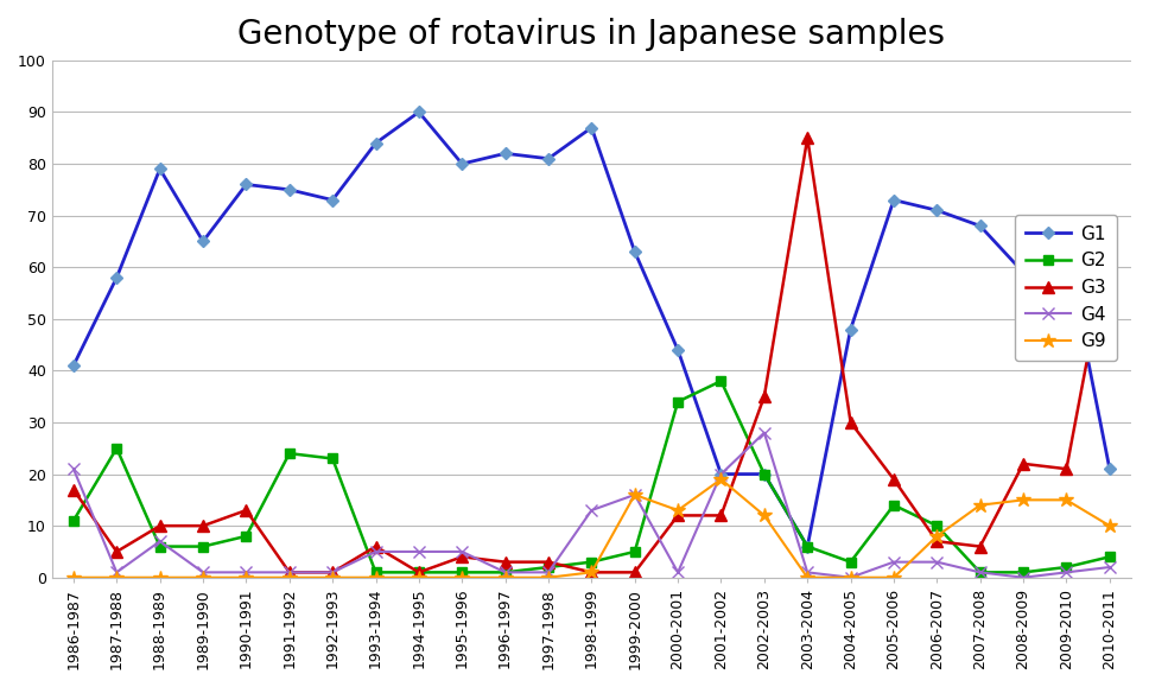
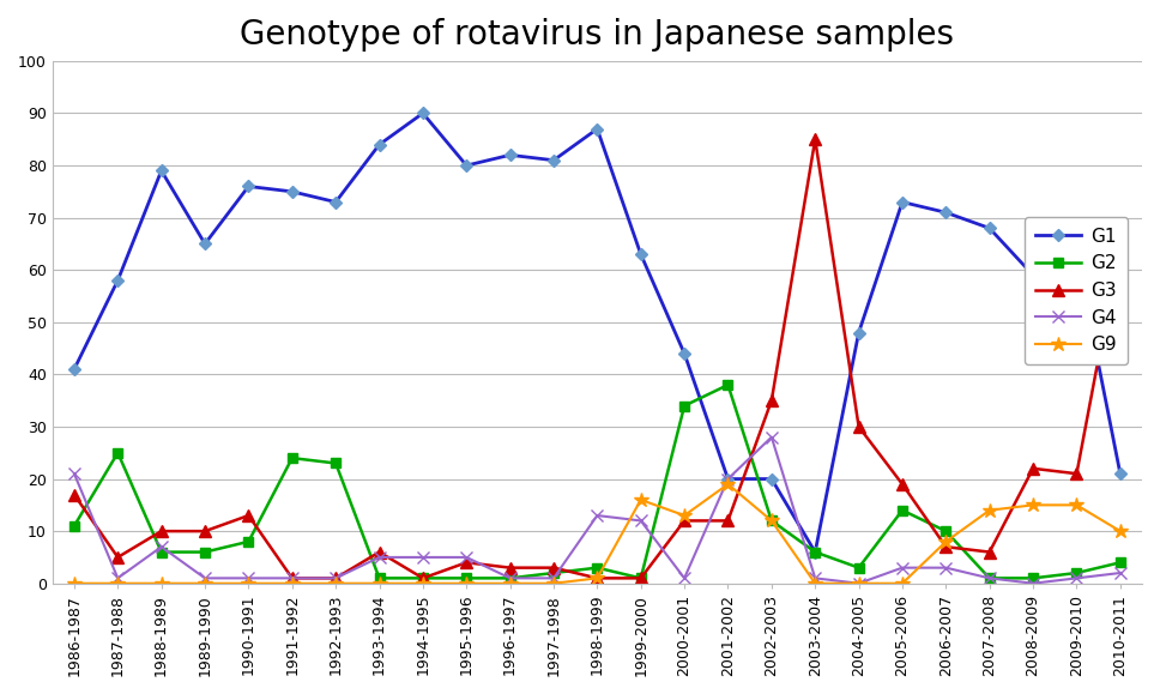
G2/1999-2000: 5 -> 1
G4/1999-2000: 16 -> 12
G2/2002-2003: 20 -> 12
